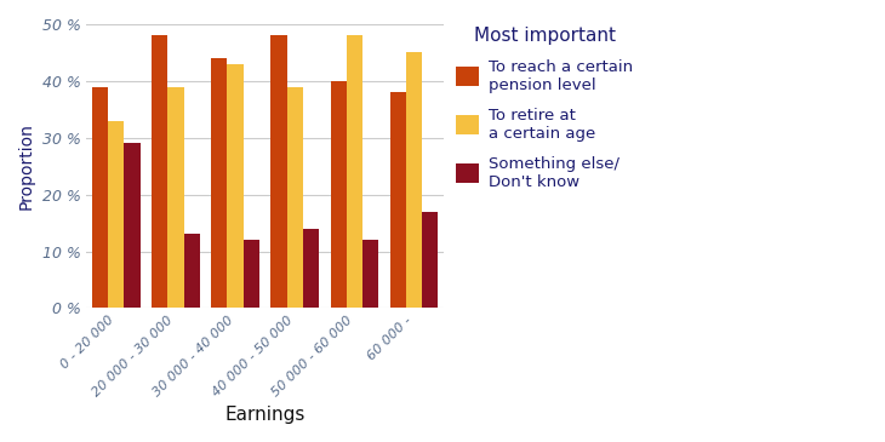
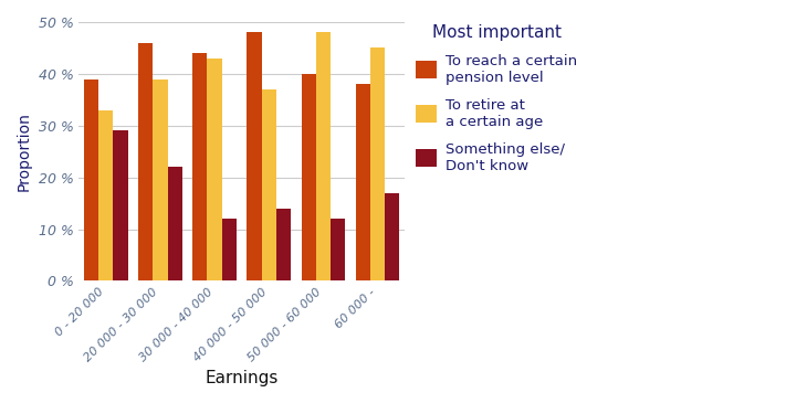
To reach a certain pension level/20 000 - 30 000: 48 % -> 46 %
Something else/ Don't know/20 000 - 30 000: 13 % -> 22 %
To retire at a certain age/40 000 - 50 000: 39 % -> 37 %
